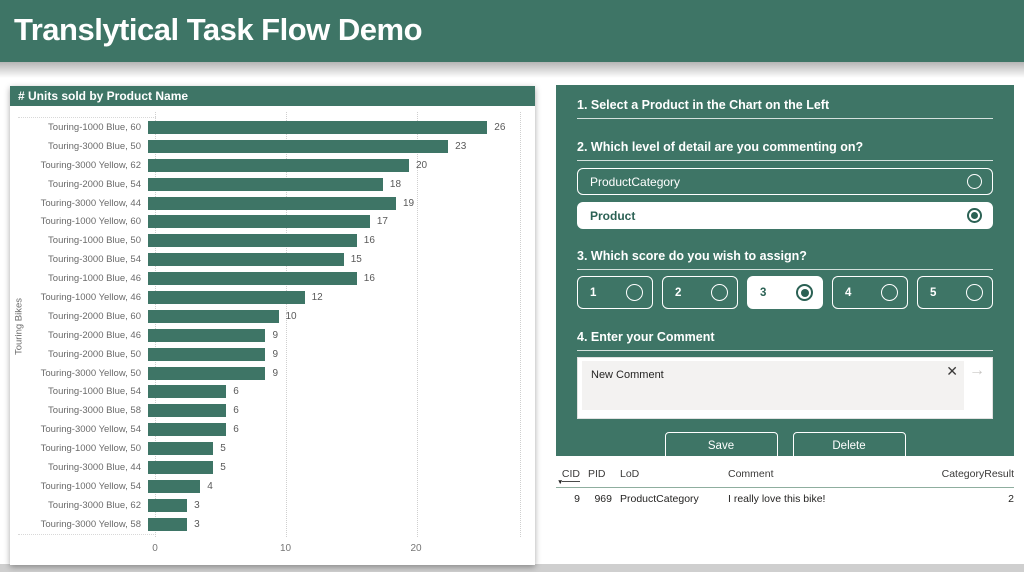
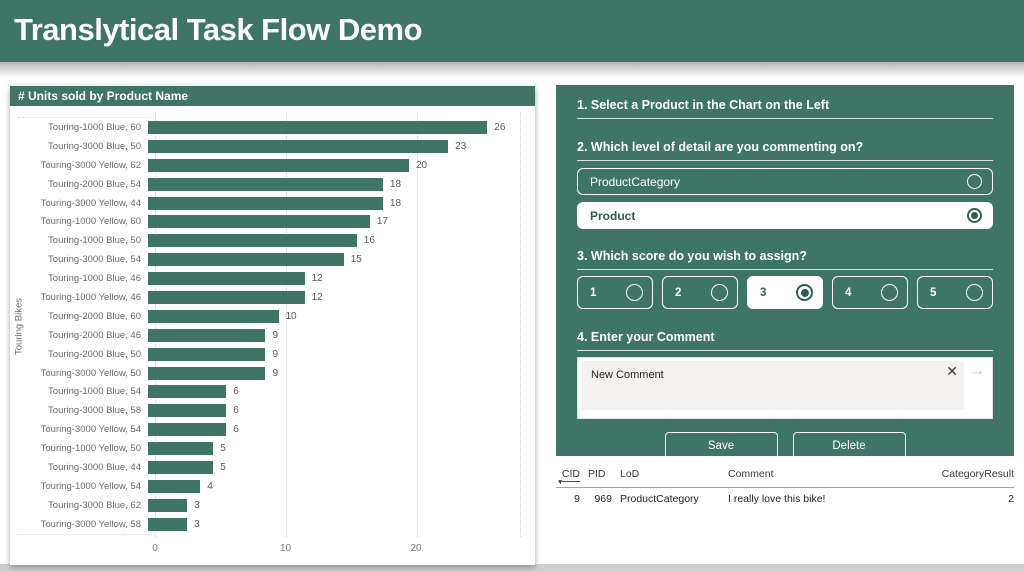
Touring-3000 Yellow, 44: 19 -> 18
Touring-1000 Blue, 46: 16 -> 12
